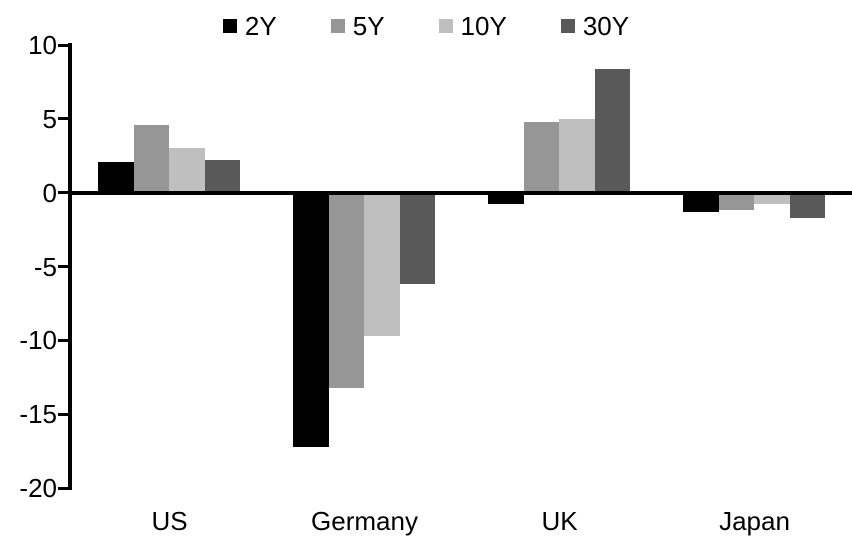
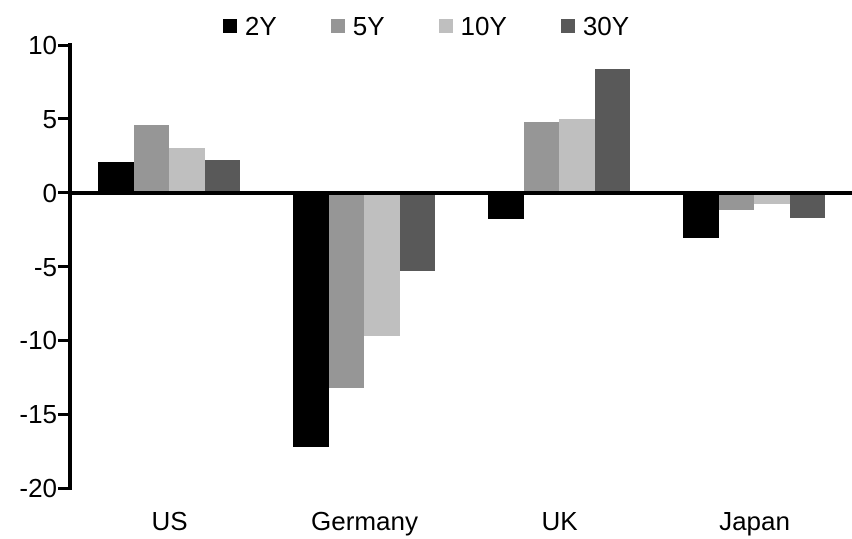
30Y/Germany: -6.2 -> -5.3
2Y/UK: -0.8 -> -1.8
2Y/Japan: -1.3 -> -3.1
